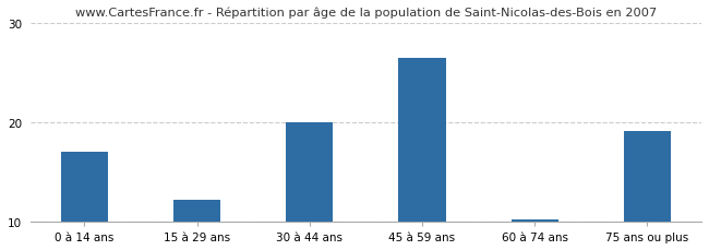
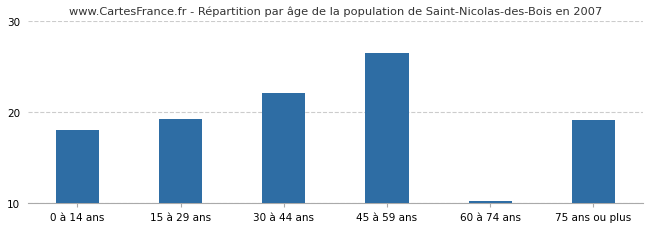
0 à 14 ans: 17.0 -> 18.0
15 à 29 ans: 12.2 -> 19.2
30 à 44 ans: 20.0 -> 22.1
